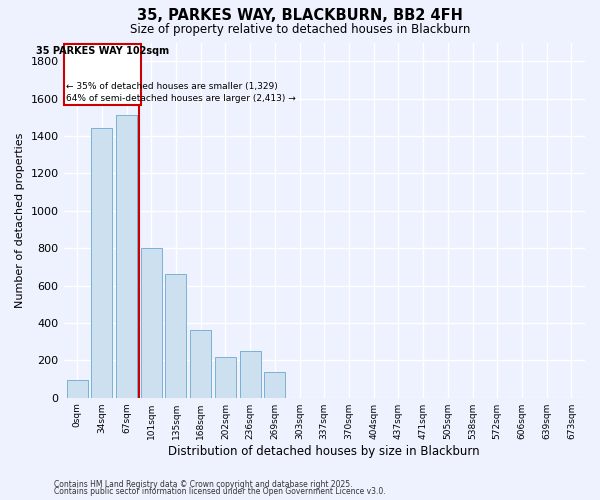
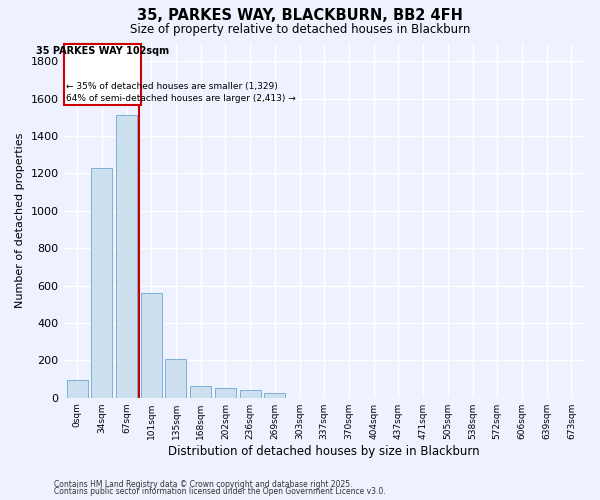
34sqm: 1440 -> 1230
101sqm: 800 -> 560
135sqm: 660 -> 200
168sqm: 360 -> 60
202sqm: 220 -> 50
236sqm: 250 -> 40
269sqm: 140 -> 20
